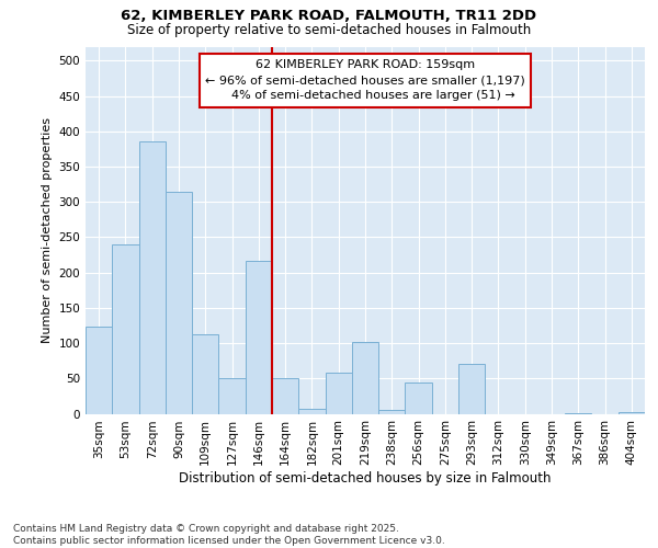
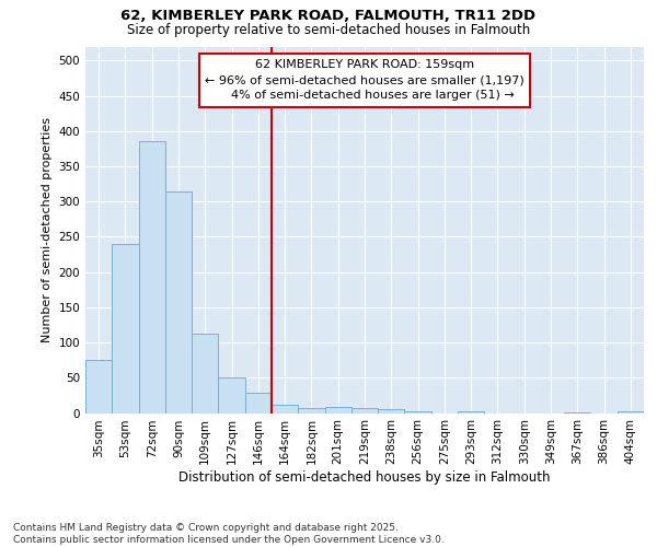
35sqm: 124 -> 75
146sqm: 216 -> 29
164sqm: 50 -> 12
201sqm: 58 -> 8
219sqm: 102 -> 7
256sqm: 44 -> 3
293sqm: 70 -> 3
